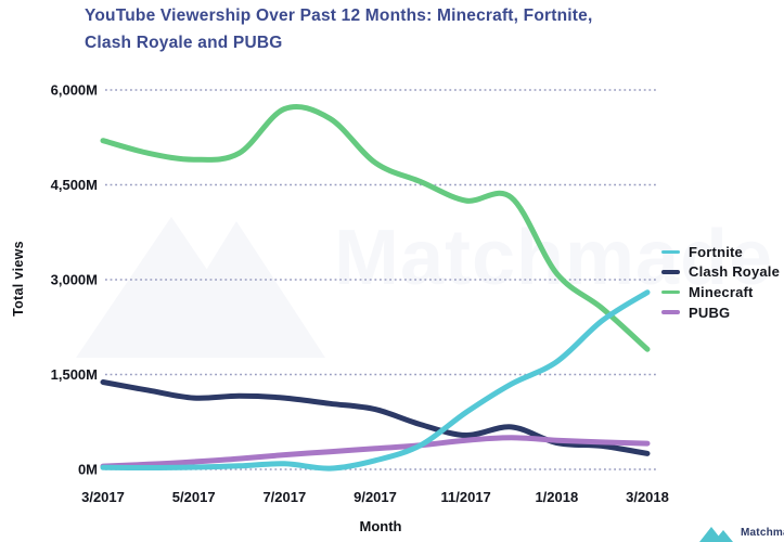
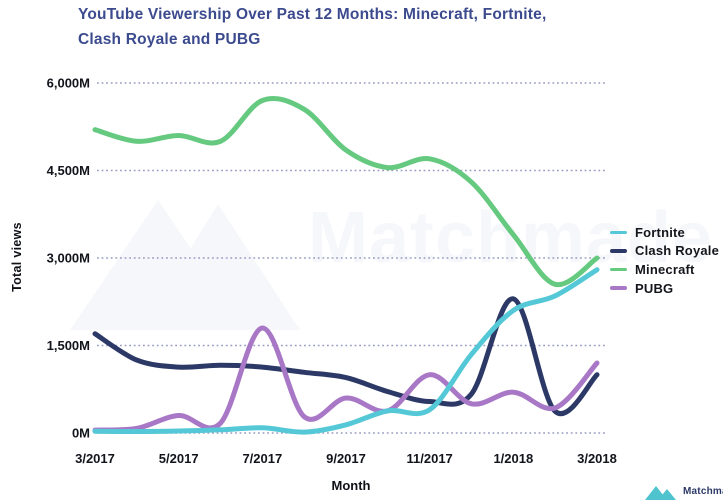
Clash Royale/3/2017: 1400M -> 1700M
Minecraft/5/2017: 4900M -> 5100M
PUBG/5/2017: 100M -> 300M
PUBG/7/2017: 200M -> 1800M
PUBG/9/2017: 300M -> 600M
Fortnite/11/2017: 900M -> 400M
Minecraft/11/2017: 4200M -> 4700M
PUBG/11/2017: 500M -> 1000M
Fortnite/1/2018: 1700M -> 2100M
Clash Royale/1/2018: 400M -> 2300M
Minecraft/1/2018: 3100M -> 3400M
PUBG/1/2018: 500M -> 700M
Clash Royale/3/2018: 200M -> 1000M
Minecraft/3/2018: 1900M -> 3000M
PUBG/3/2018: 400M -> 1200M
